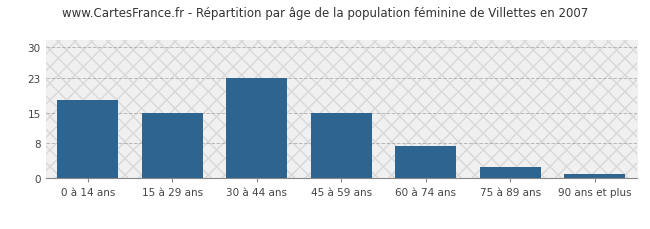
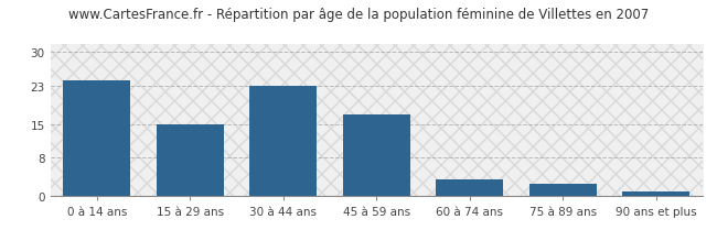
0 à 14 ans: 18.0 -> 24.0
45 à 59 ans: 15.0 -> 17.0
60 à 74 ans: 7.5 -> 3.5
